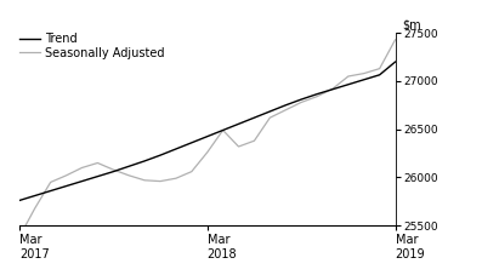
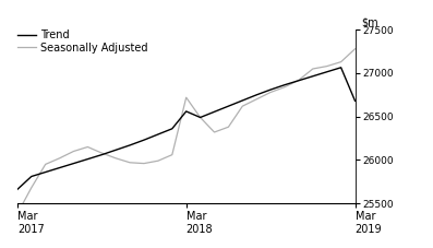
Trend/Mar 2017: 25760 -> 25660
Trend/Mar 2018: 26420 -> 26560
Seasonally Adjusted/Mar 2018: 26260 -> 26720
Trend/Mar 2019: 27200 -> 26680
Seasonally Adjusted/Mar 2019: 27430 -> 27280
